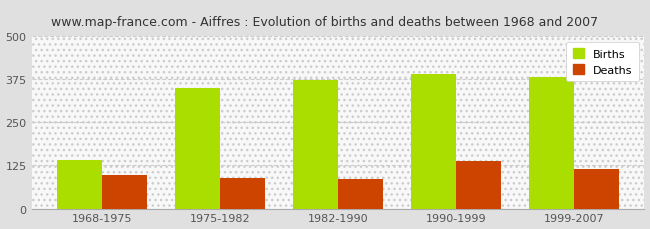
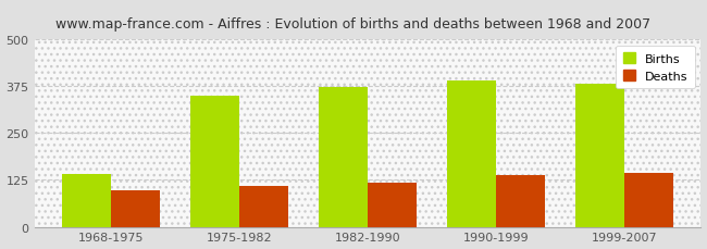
Deaths/1975-1982: 90 -> 110
Deaths/1982-1990: 85 -> 118
Deaths/1999-2007: 115 -> 143
